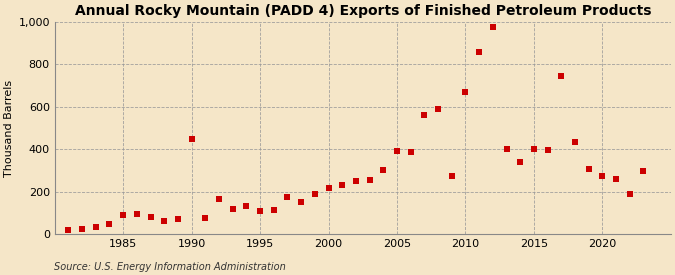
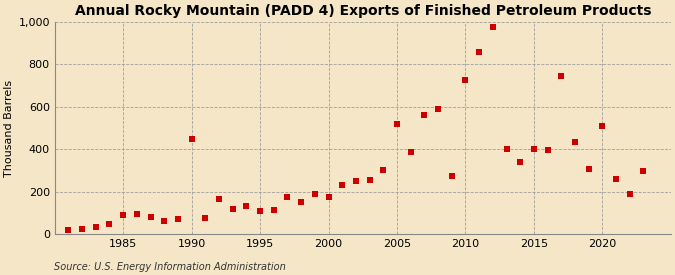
2000: 215 -> 175
2005: 390 -> 520
2010: 670 -> 725
2020: 275 -> 510
